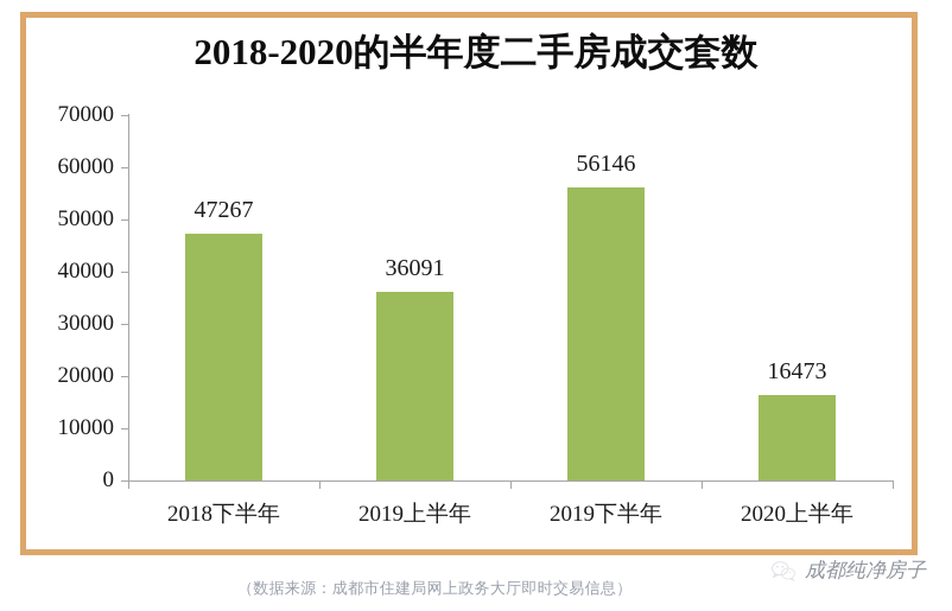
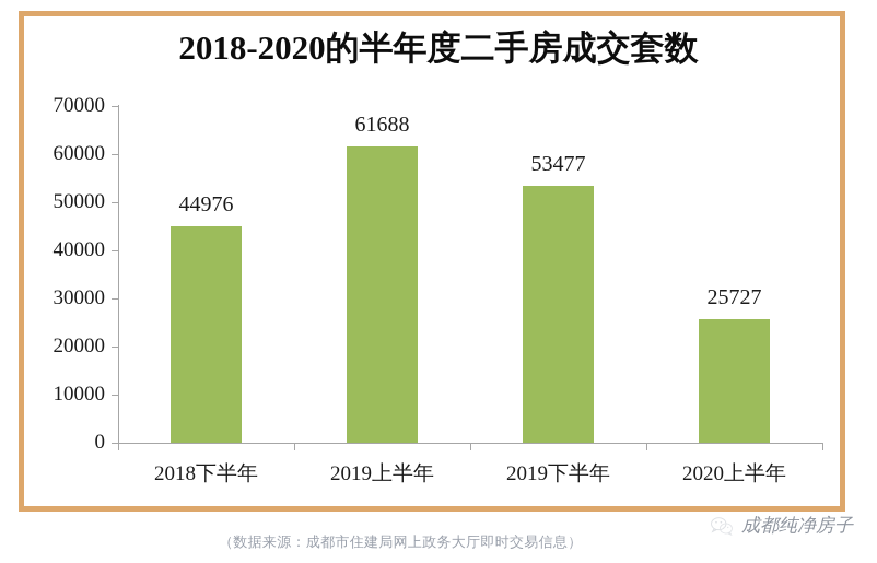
2018下半年: 47267 -> 44976
2019上半年: 36091 -> 61688
2019下半年: 56146 -> 53477
2020上半年: 16473 -> 25727
